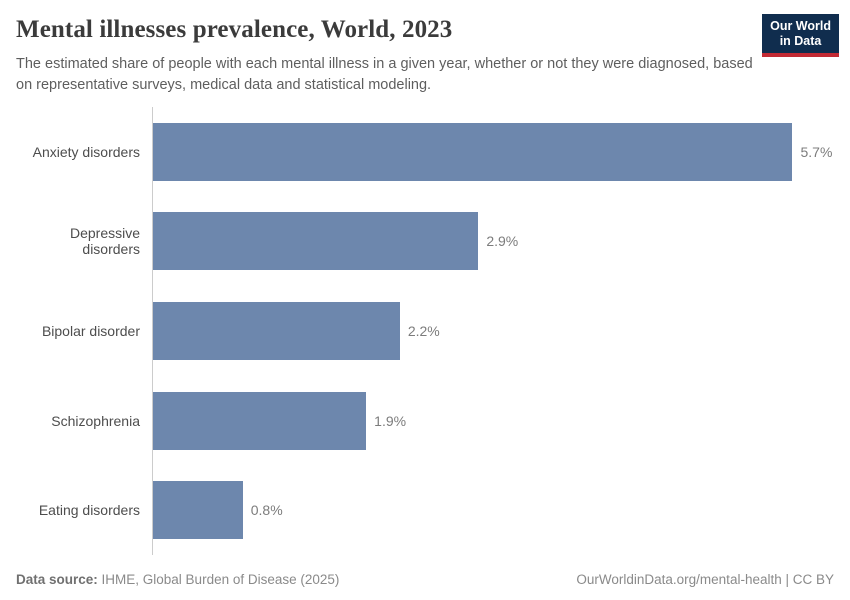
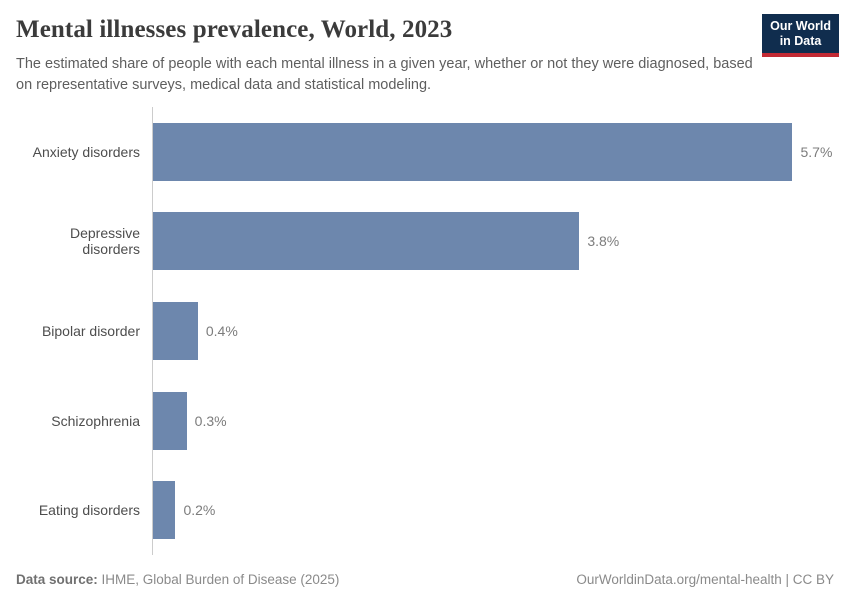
Depressive disorders: 2.9% -> 3.8%
Bipolar disorder: 2.2% -> 0.4%
Schizophrenia: 1.9% -> 0.3%
Eating disorders: 0.8% -> 0.2%
